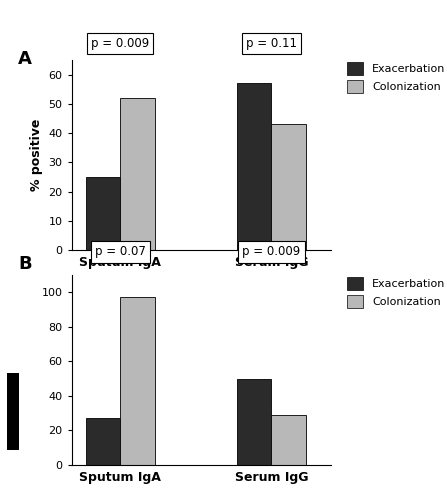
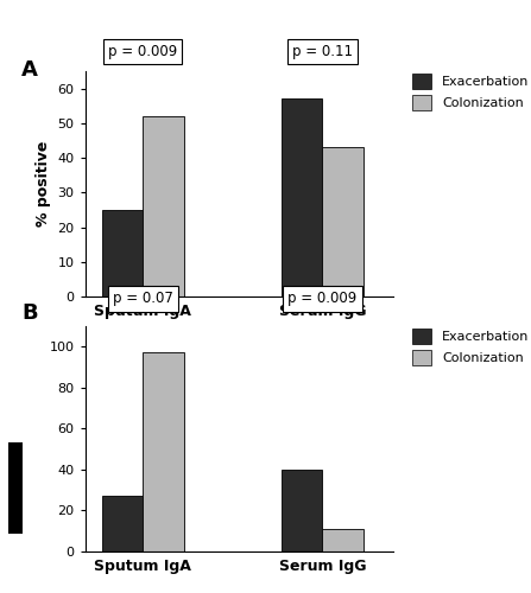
Exacerbation/Serum IgG: 50 -> 40
Colonization/Serum IgG: 29 -> 11
